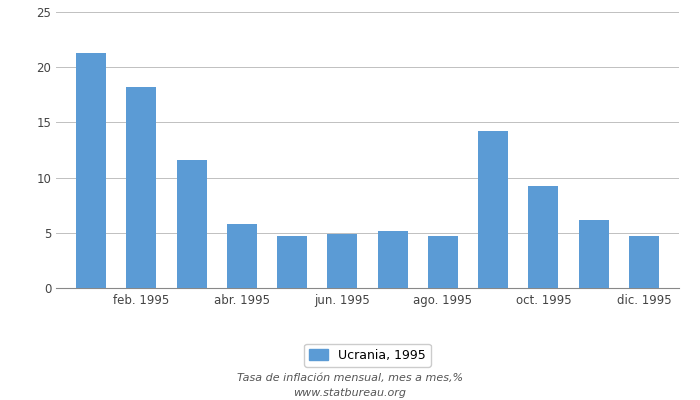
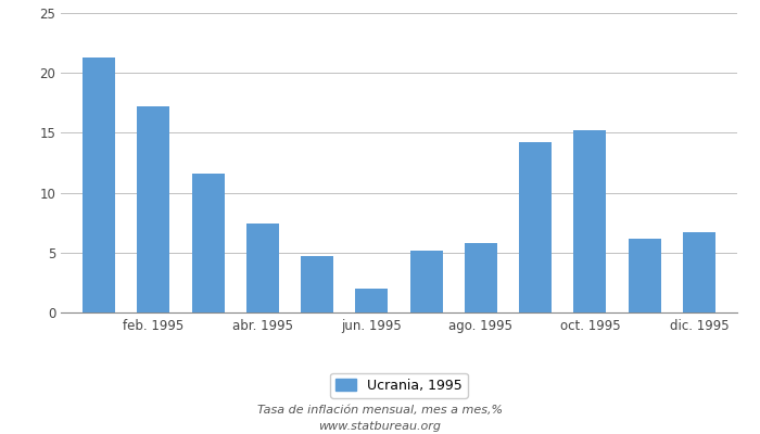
feb. 1995: 18.2 -> 17.2
abr. 1995: 5.8 -> 7.4
jun. 1995: 4.9 -> 2.0
ago. 1995: 4.7 -> 5.8
oct. 1995: 9.2 -> 15.2
dic. 1995: 4.7 -> 6.7
